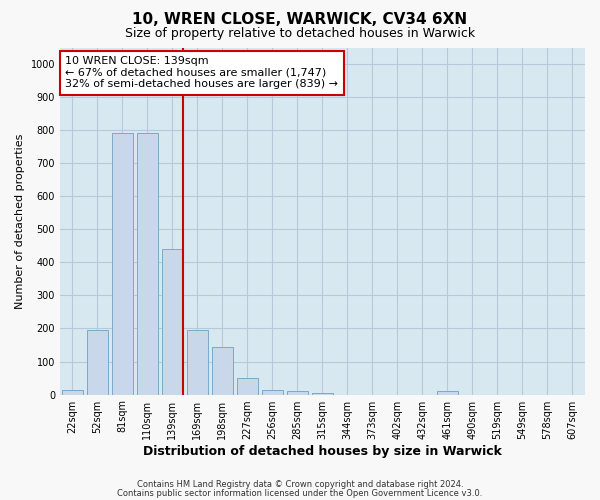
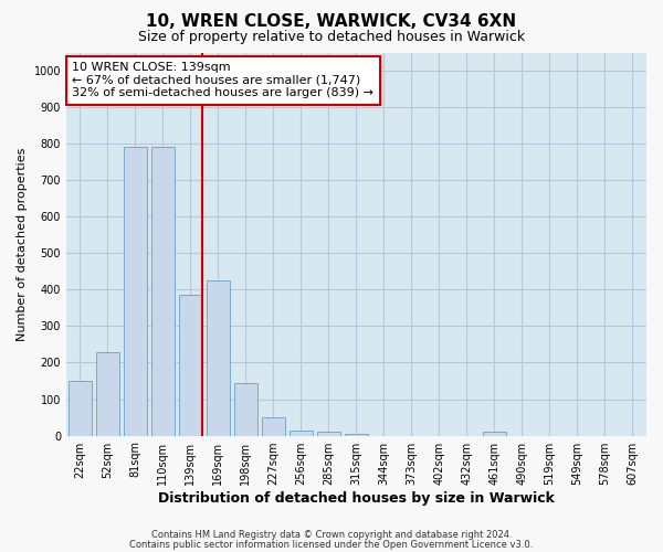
22sqm: 15 -> 150
52sqm: 195 -> 230
139sqm: 440 -> 385
169sqm: 195 -> 425
